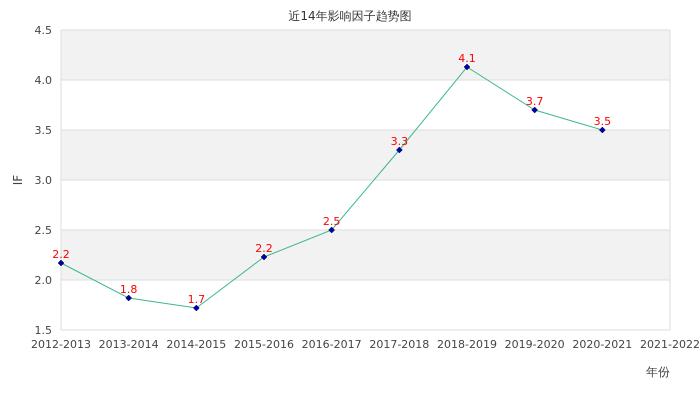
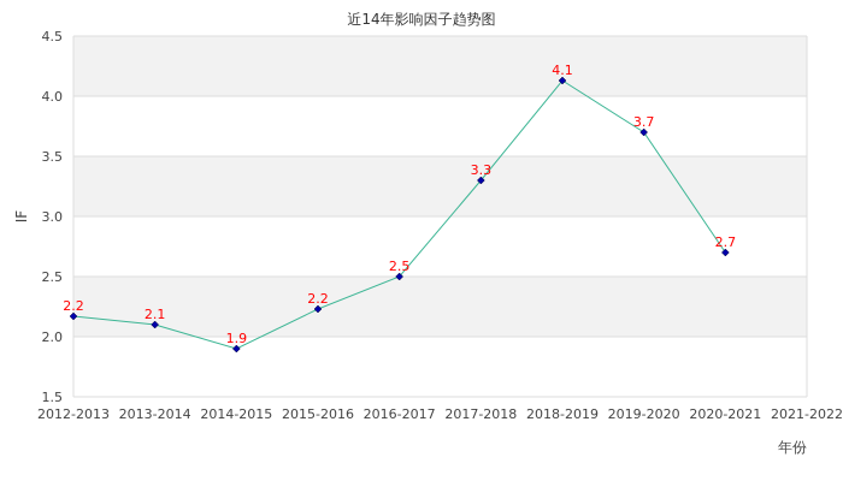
2013-2014: 1.8 -> 2.1
2014-2015: 1.7 -> 1.9
2020-2021: 3.5 -> 2.7
